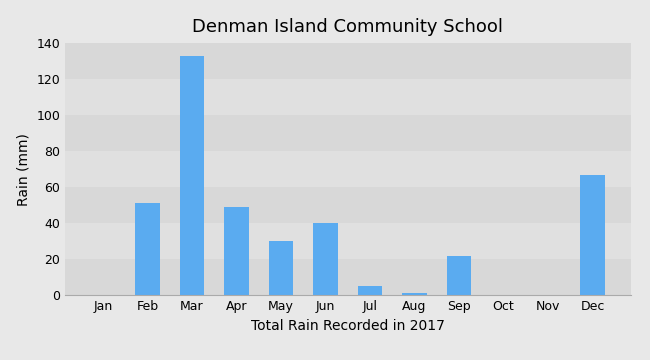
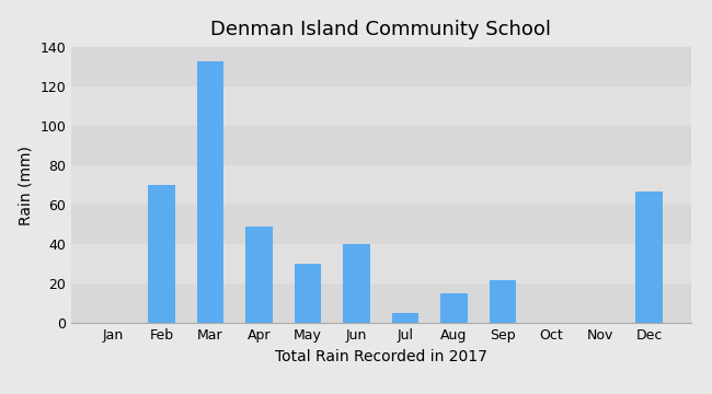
Feb: 51 -> 70
Aug: 1 -> 15
